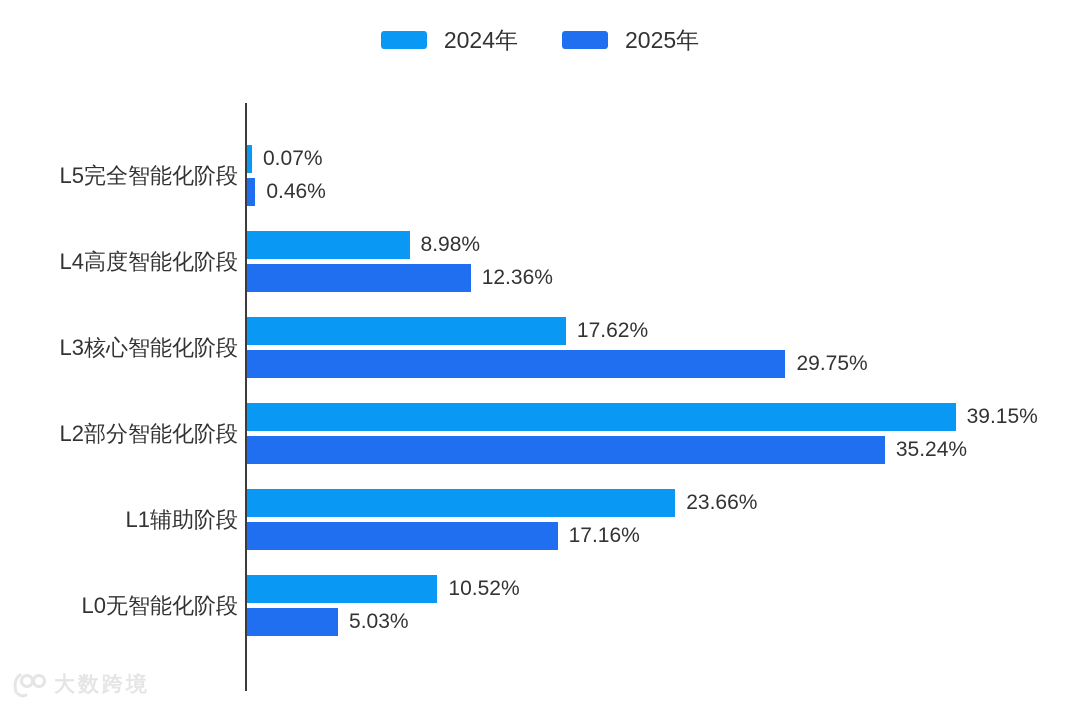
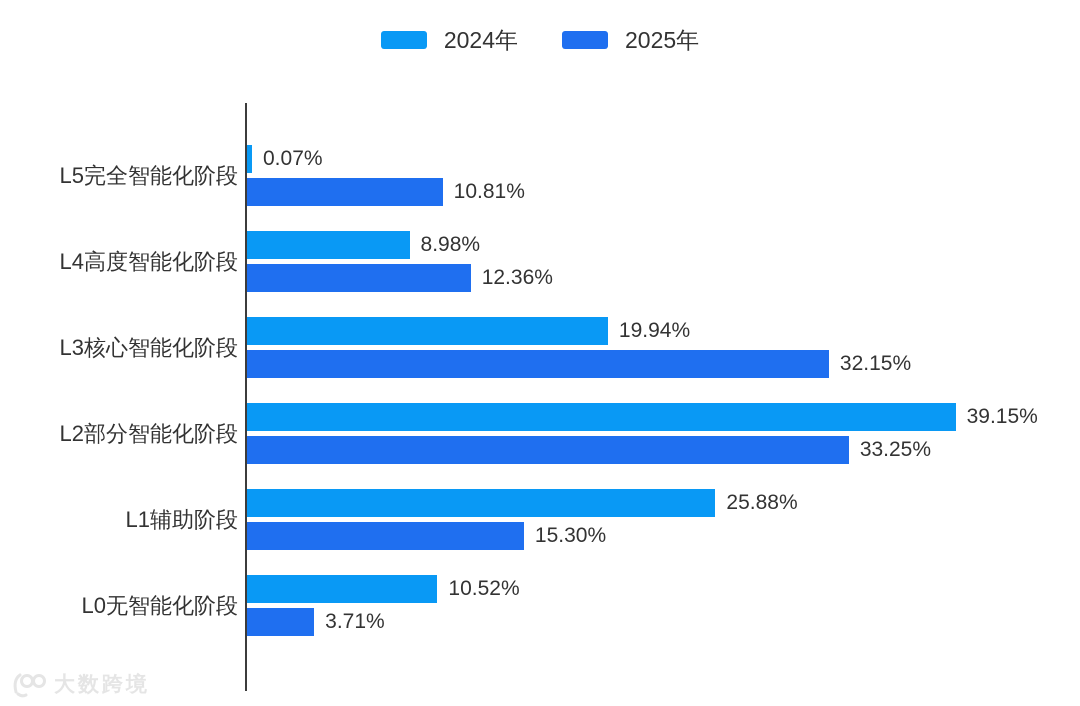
2025年/L5完全智能化阶段: 0.46% -> 10.81%
2024年/L3核心智能化阶段: 17.62% -> 19.94%
2025年/L3核心智能化阶段: 29.75% -> 32.15%
2025年/L2部分智能化阶段: 35.24% -> 33.25%
2024年/L1辅助阶段: 23.66% -> 25.88%
2025年/L1辅助阶段: 17.16% -> 15.30%
2025年/L0无智能化阶段: 5.03% -> 3.71%
